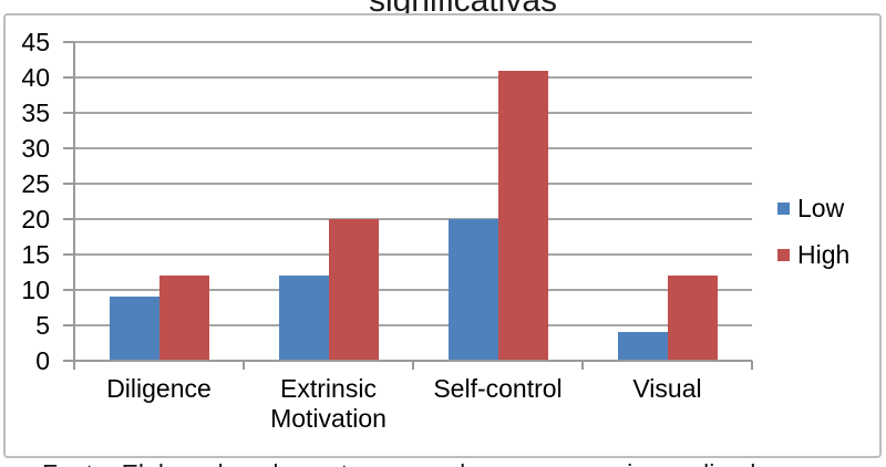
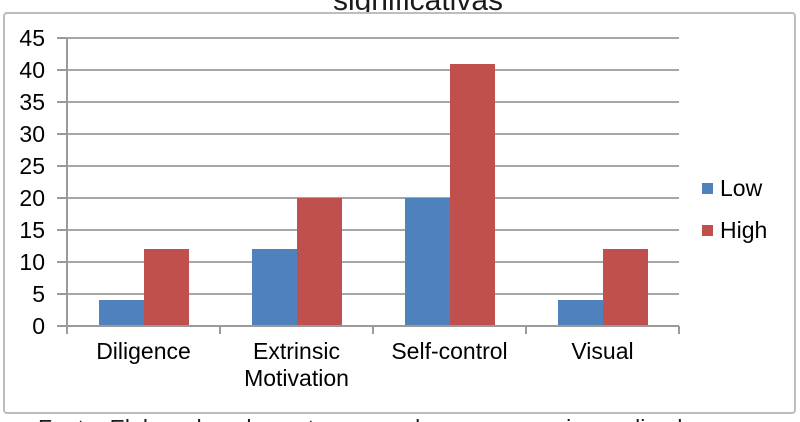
Low/Diligence: 9 -> 4
